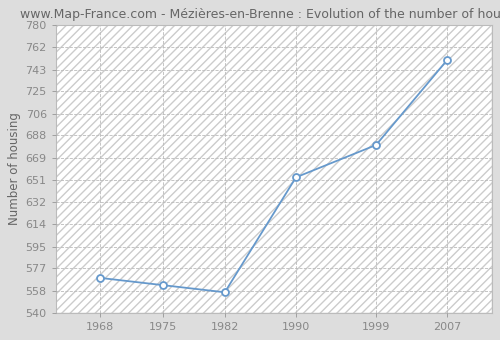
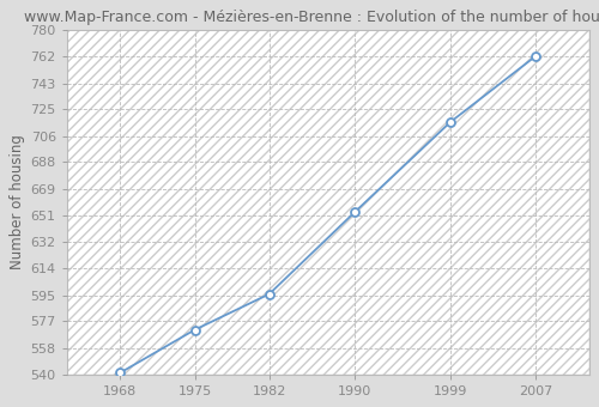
1968: 569 -> 541
1975: 563 -> 571
1982: 557 -> 596
1999: 680 -> 716
2007: 751 -> 762
